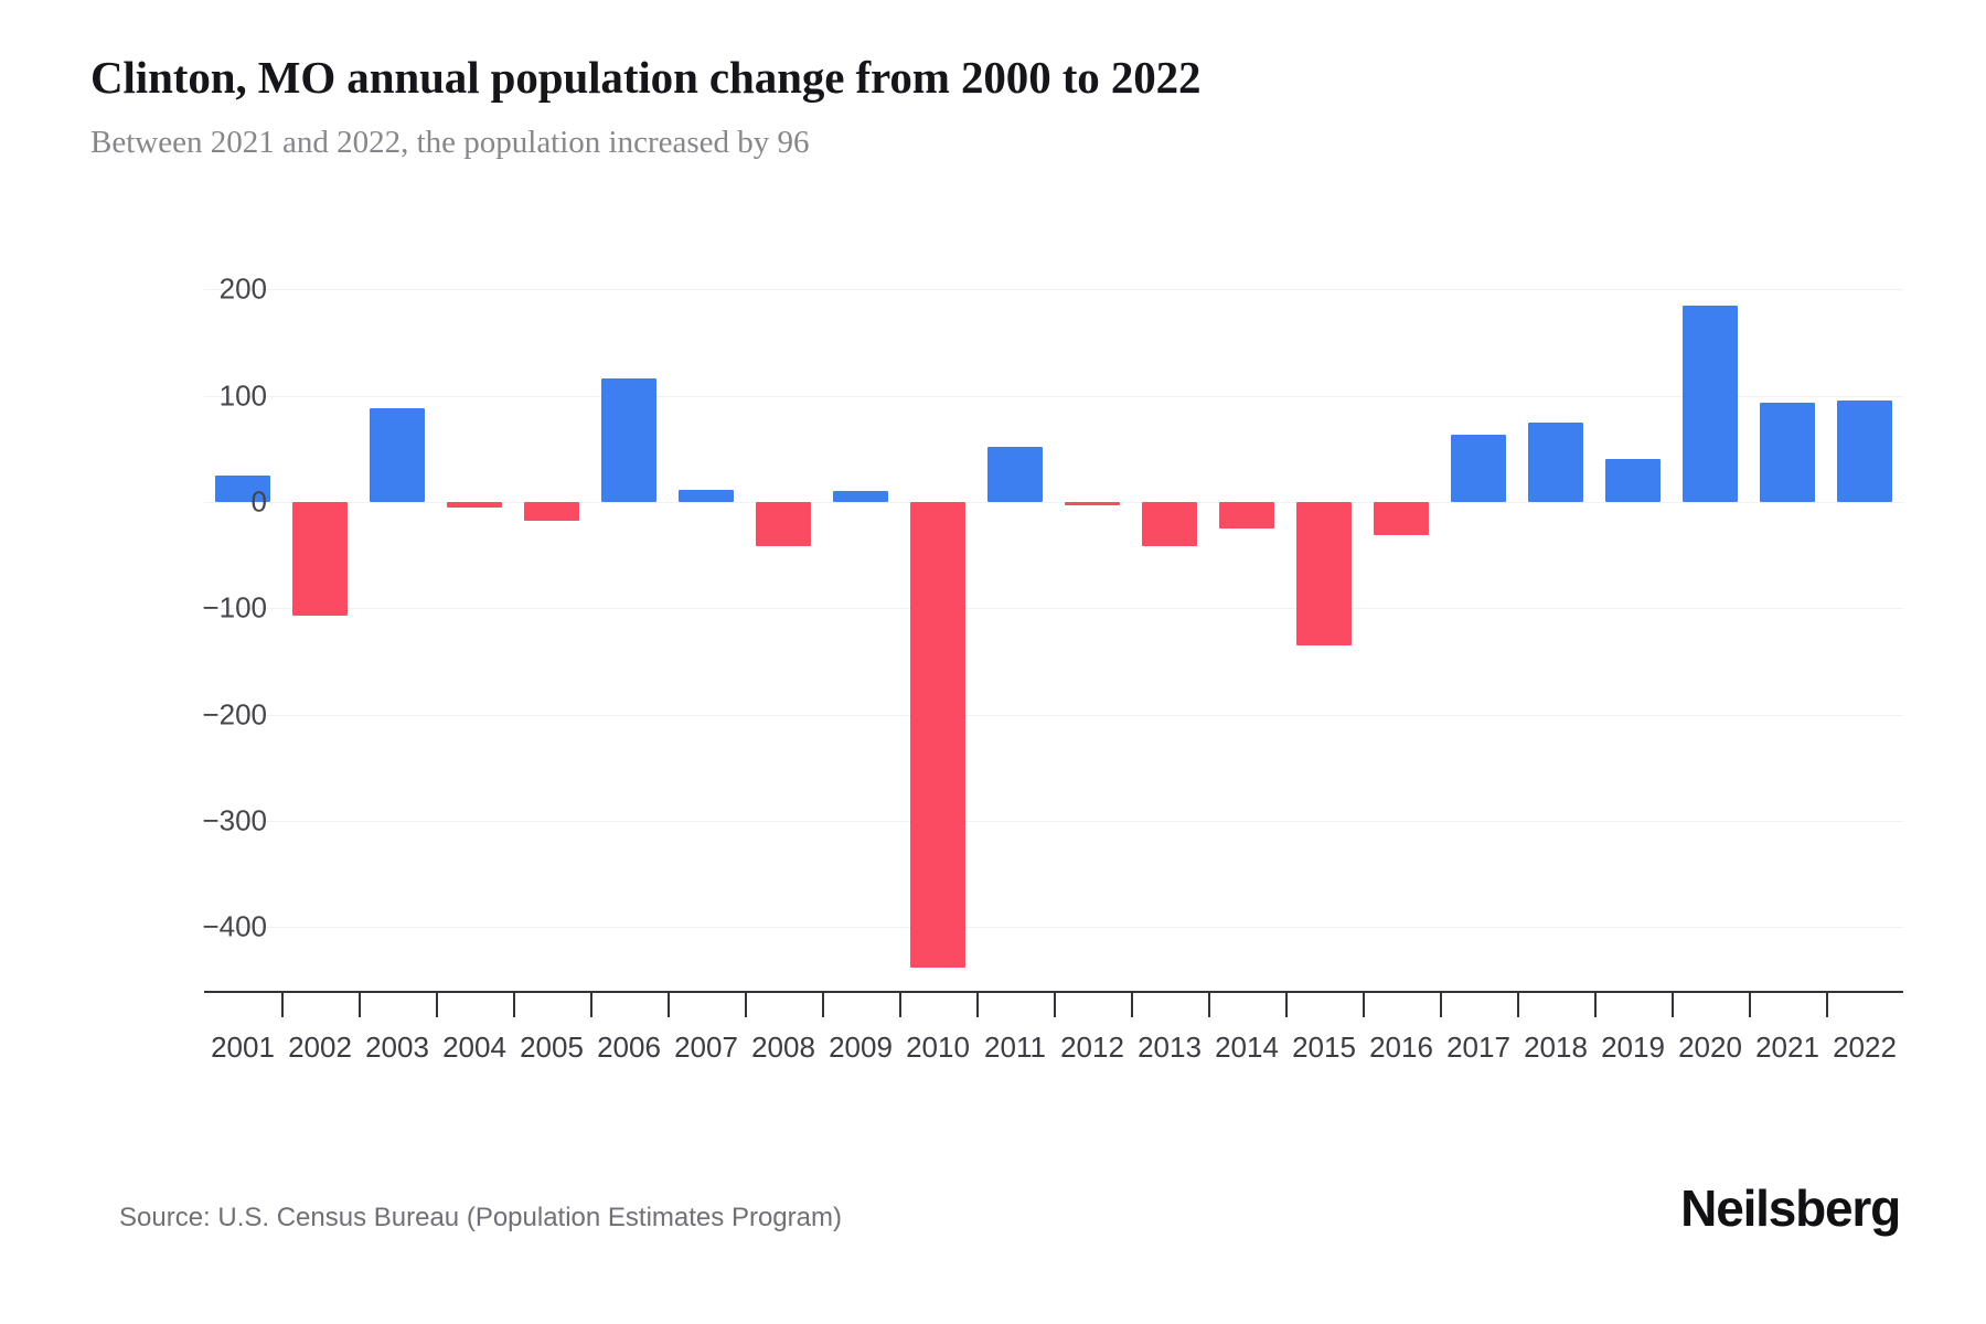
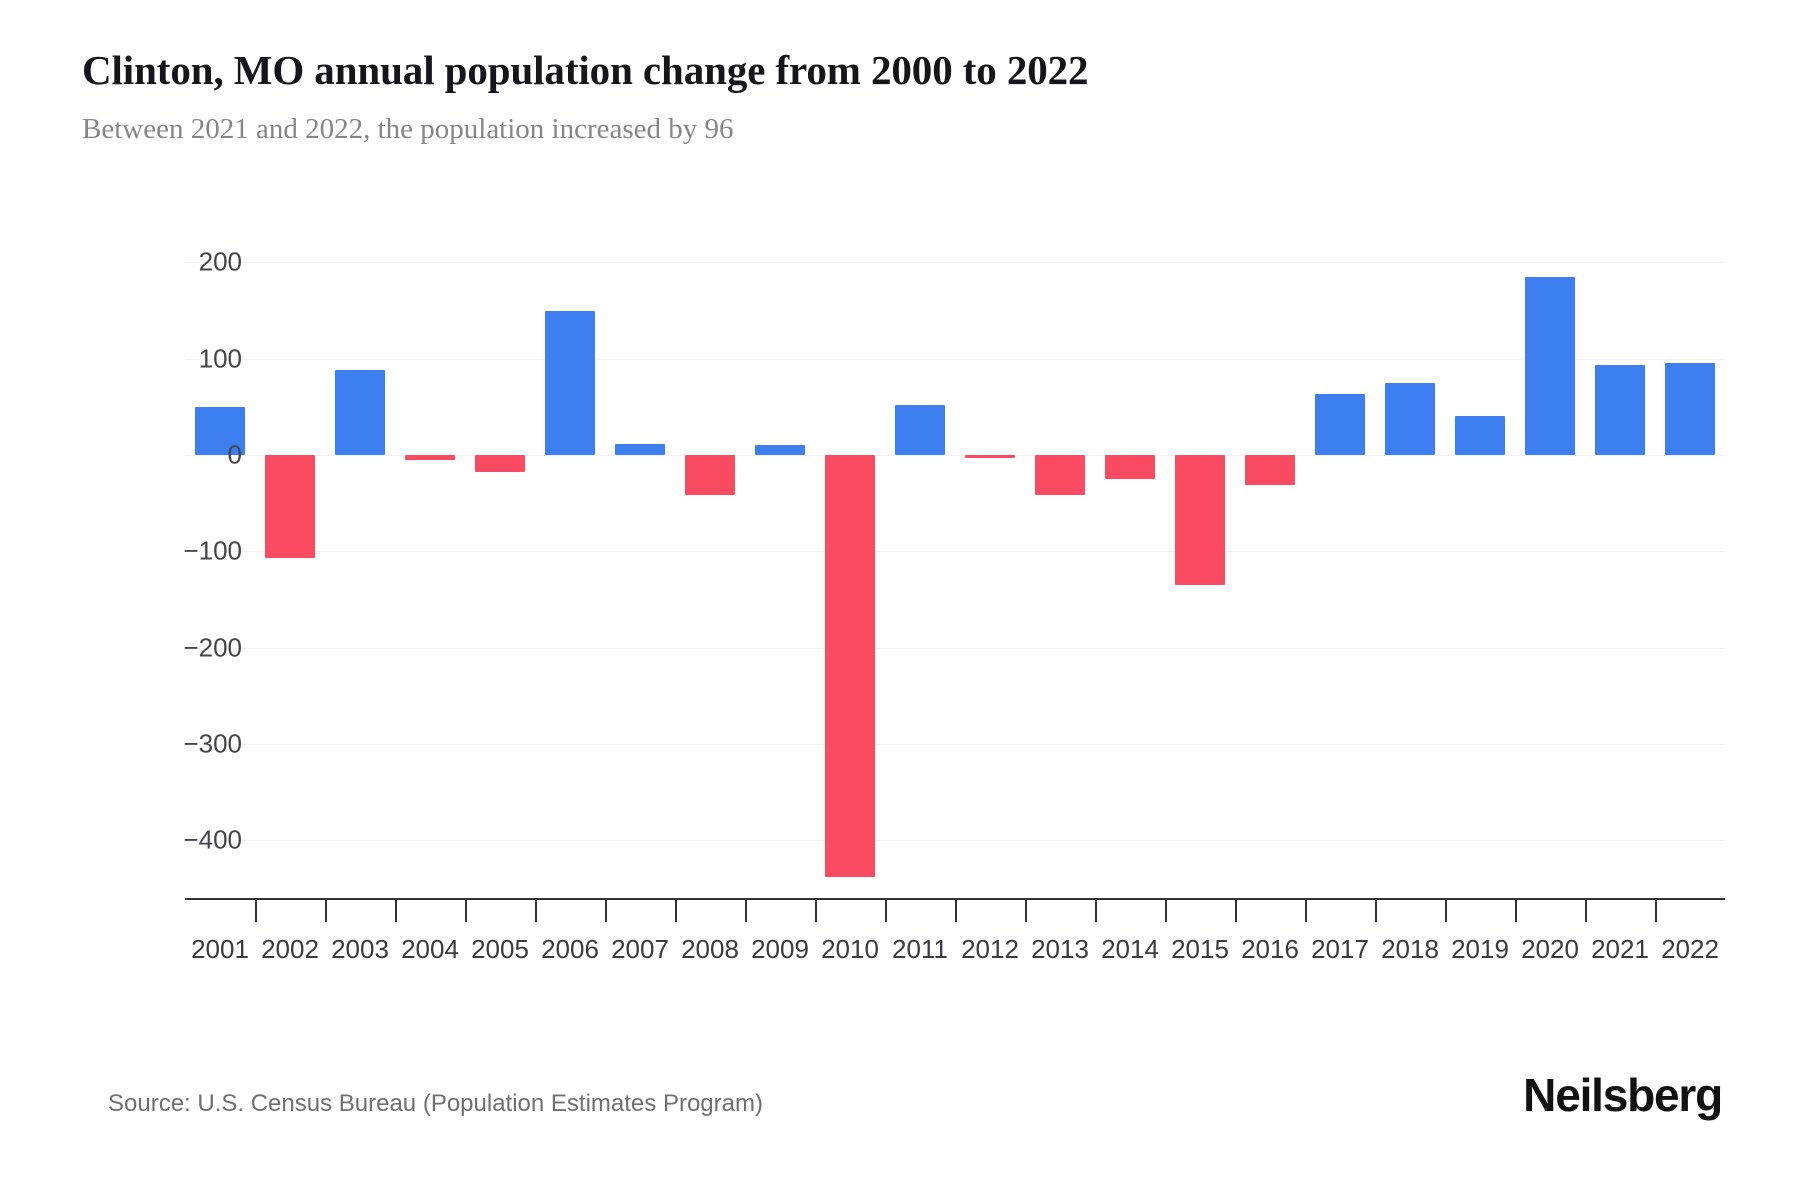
2001: 20 -> 50
2006: 120 -> 150
